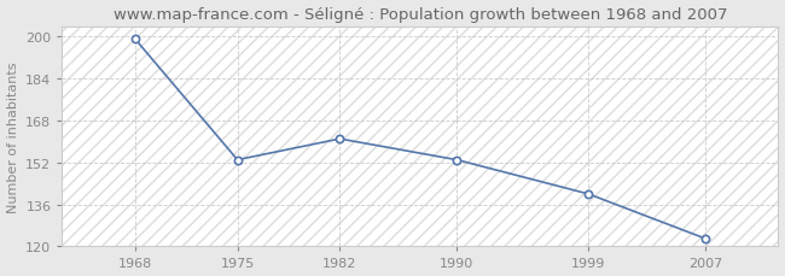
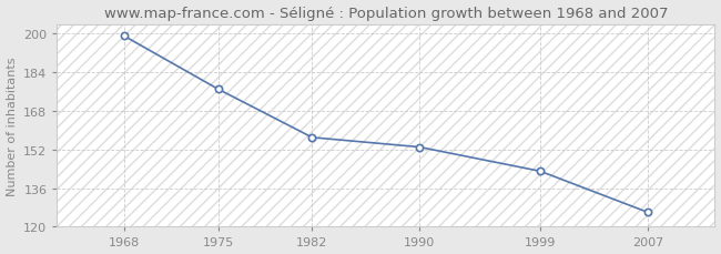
1975: 153 -> 177
1982: 161 -> 157
1999: 140 -> 143
2007: 123 -> 126
